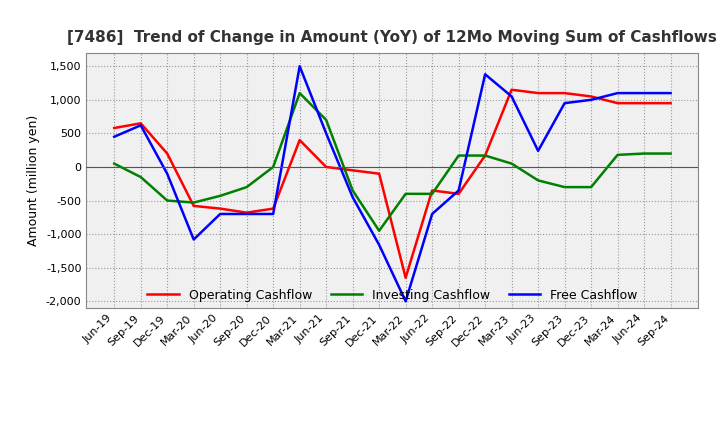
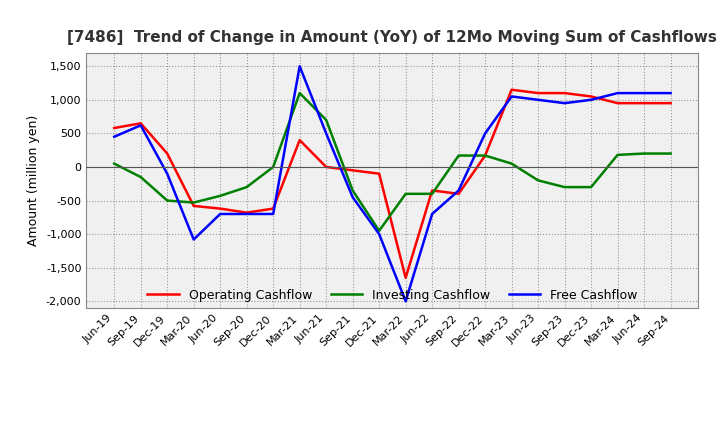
Free Cashflow/Dec-21: -1,160 -> -1,000
Free Cashflow/Dec-22: 1,380 -> 500
Free Cashflow/Jun-23: 240 -> 1,000
